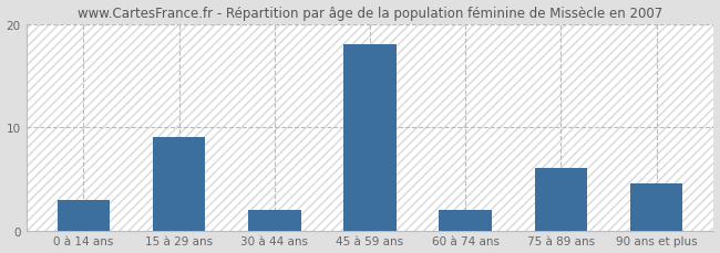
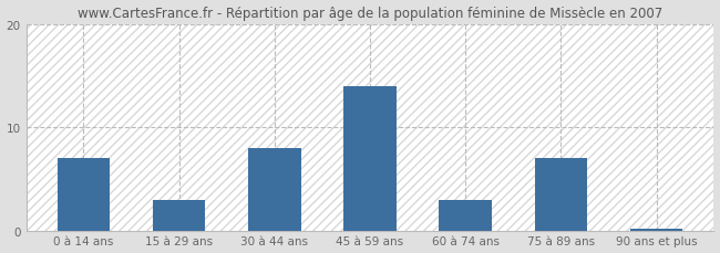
0 à 14 ans: 3.0 -> 7.0
15 à 29 ans: 9.0 -> 3.0
30 à 44 ans: 2.0 -> 8.0
45 à 59 ans: 18.0 -> 14.0
60 à 74 ans: 2.0 -> 3.0
75 à 89 ans: 6.0 -> 7.0
90 ans et plus: 4.6 -> 0.2
